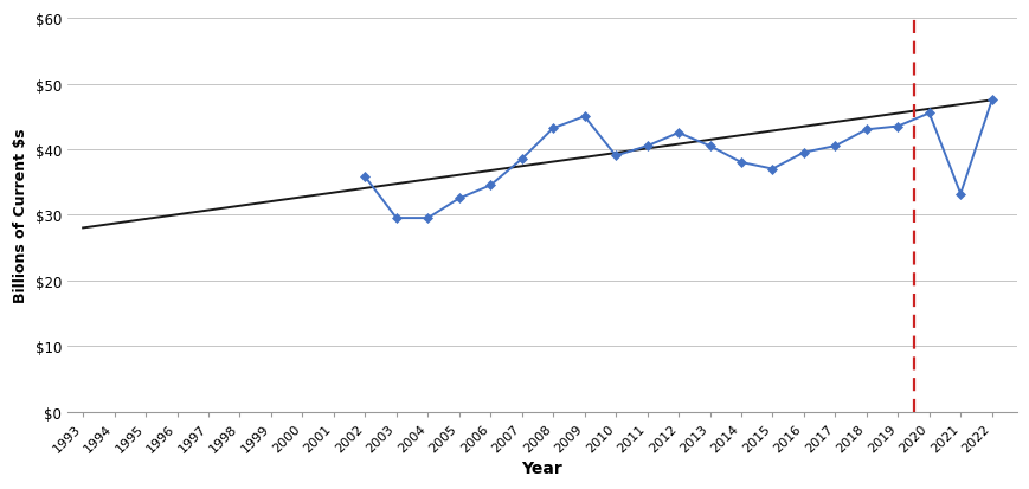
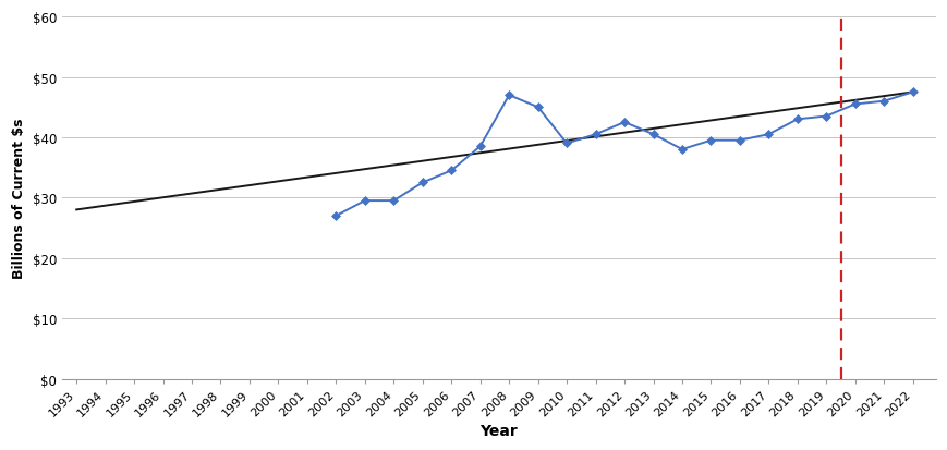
2002: $35.8 -> $27.0
2008: $43.2 -> $47.0
2015: $37.0 -> $39.5
2021: $33.2 -> $46.0
